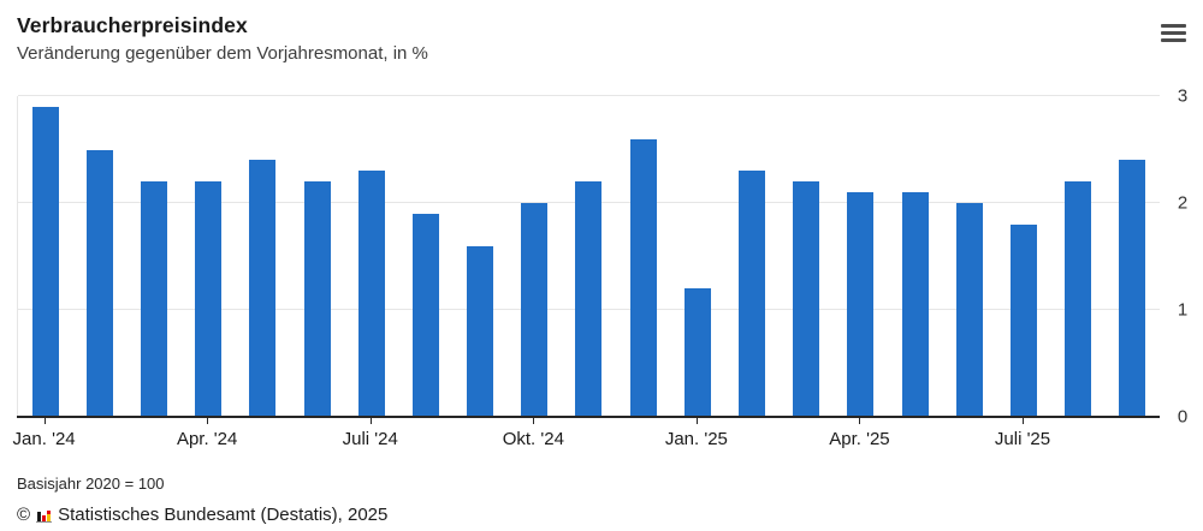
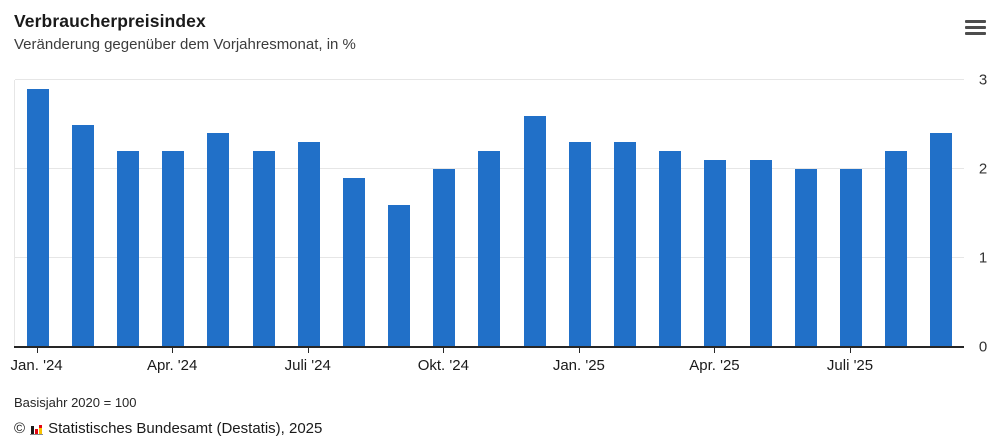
Jan. '25: 1.2 -> 2.3
Juli '25: 1.8 -> 2.0
